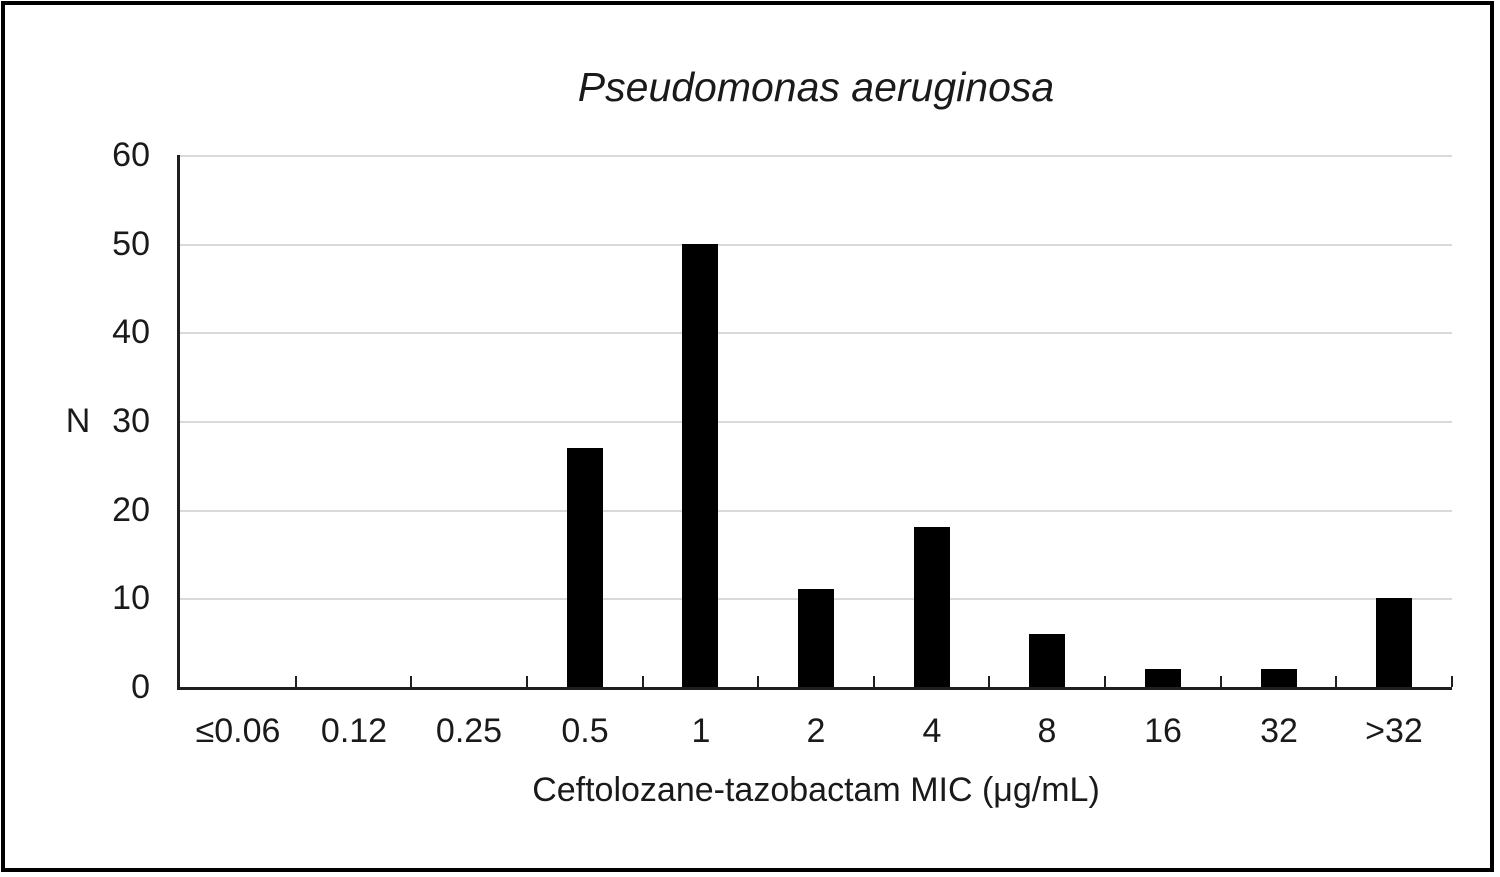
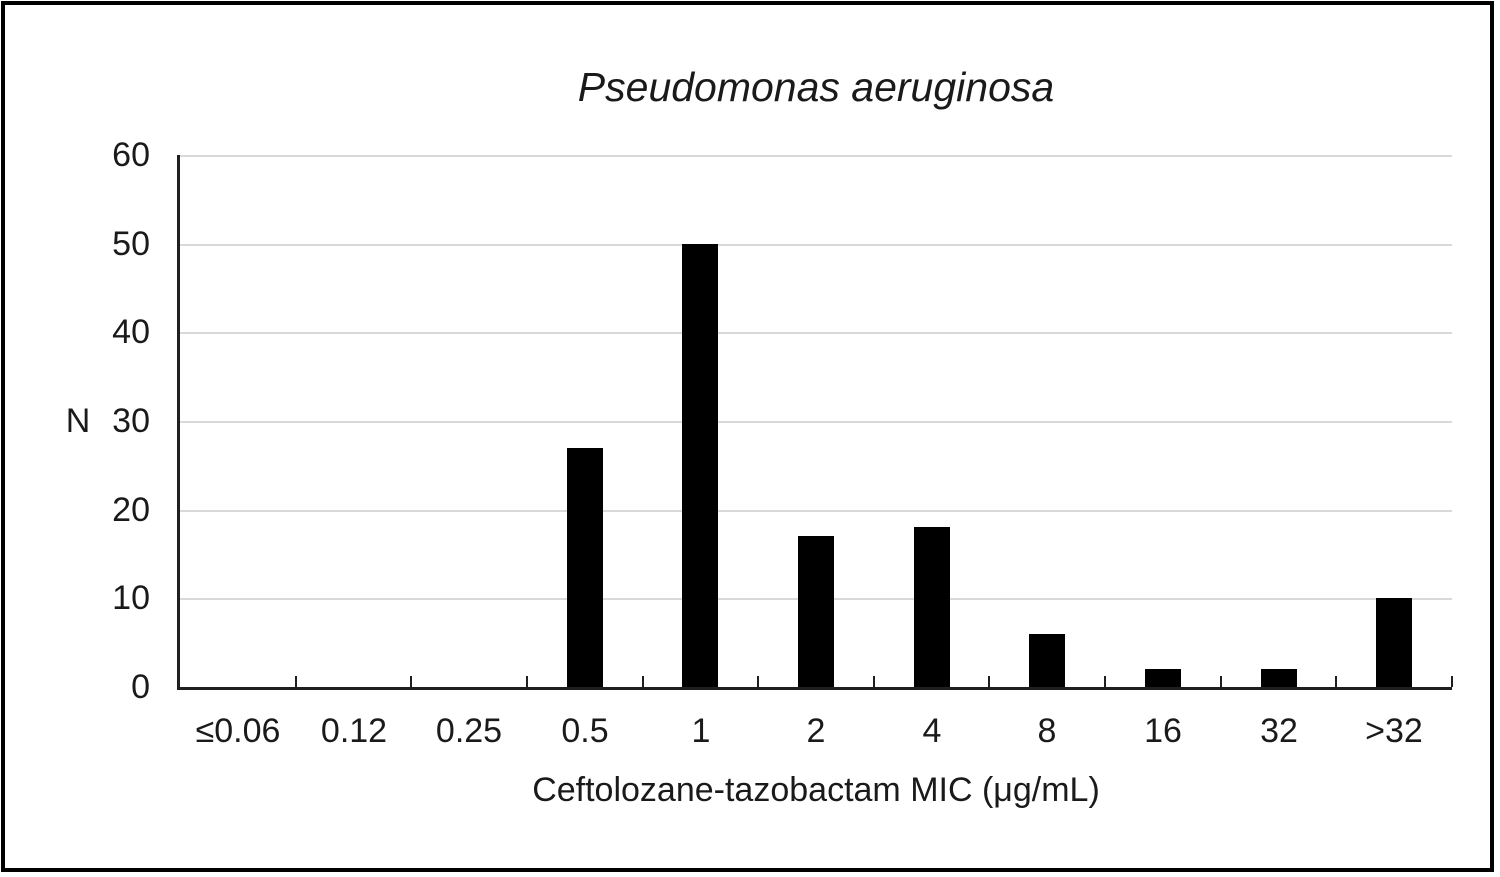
2: 11 -> 17
